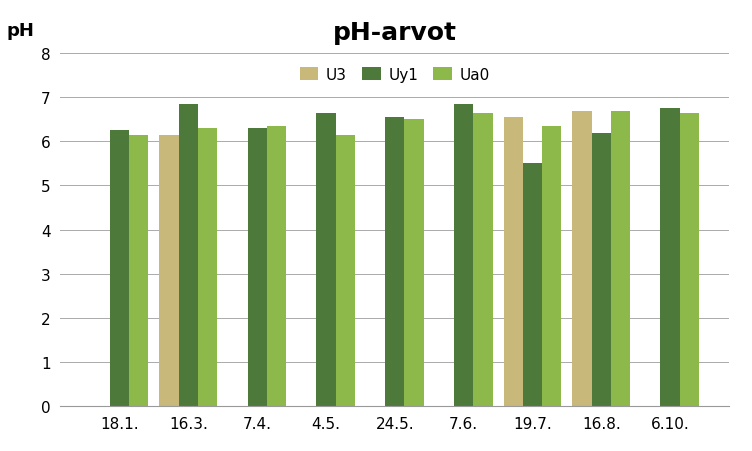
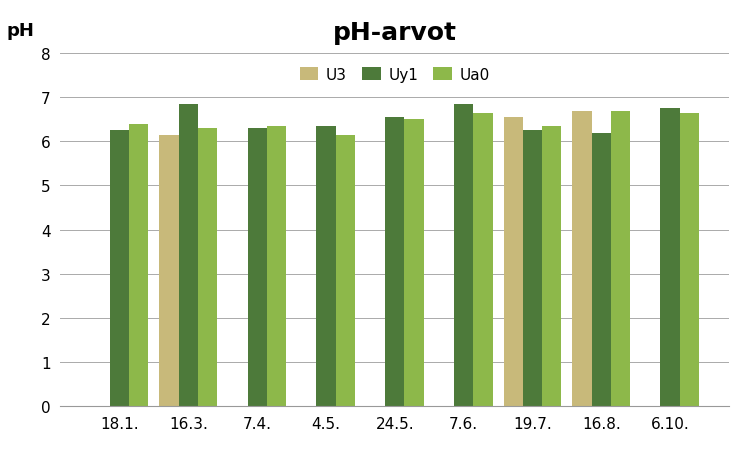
Ua0/18.1.: 6.15 -> 6.40
Uy1/4.5.: 6.65 -> 6.35
Uy1/19.7.: 5.50 -> 6.25
